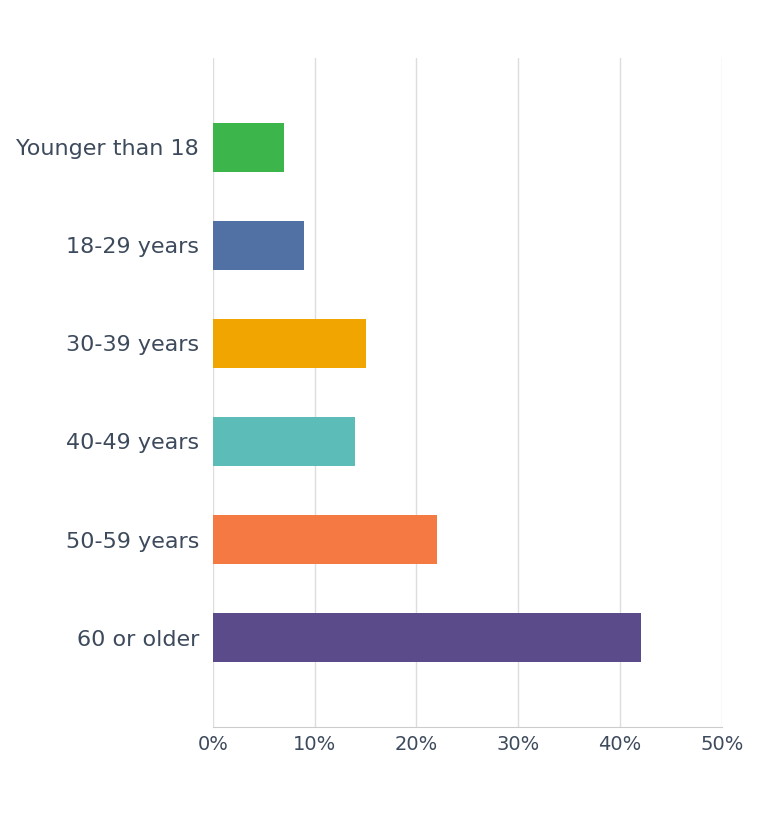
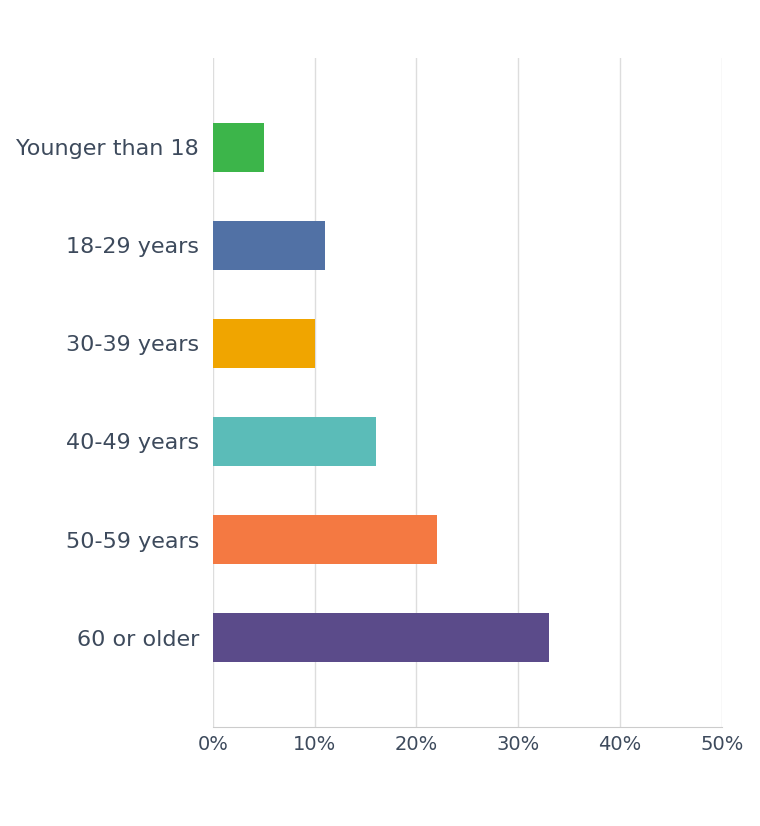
Younger than 18: 7% -> 5%
18-29 years: 9% -> 11%
30-39 years: 15% -> 10%
40-49 years: 14% -> 16%
60 or older: 42% -> 33%
